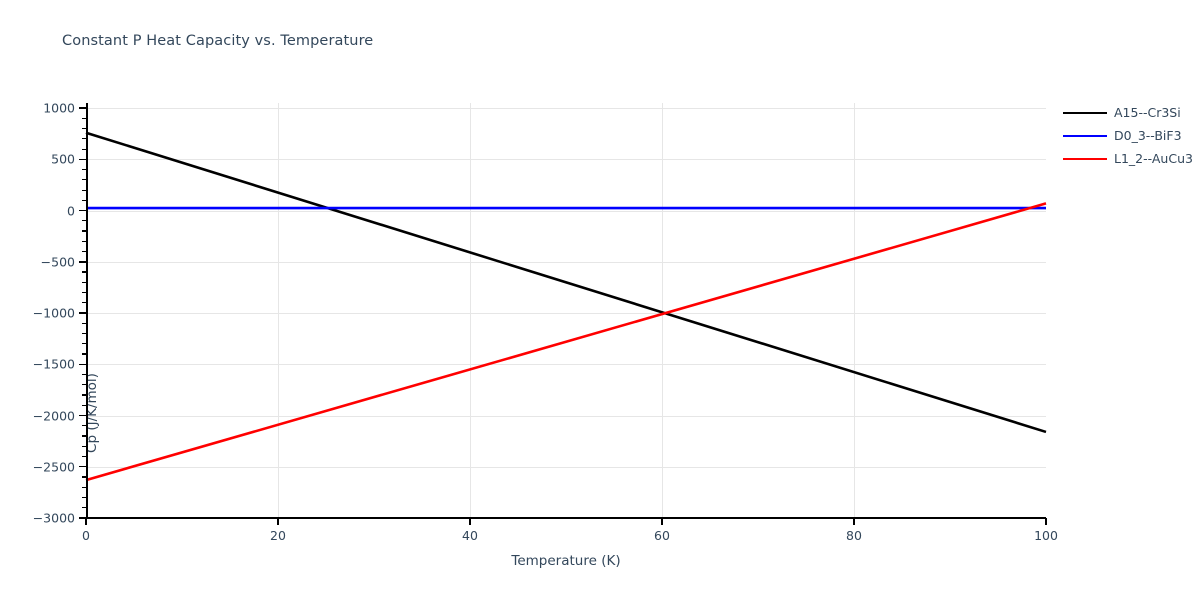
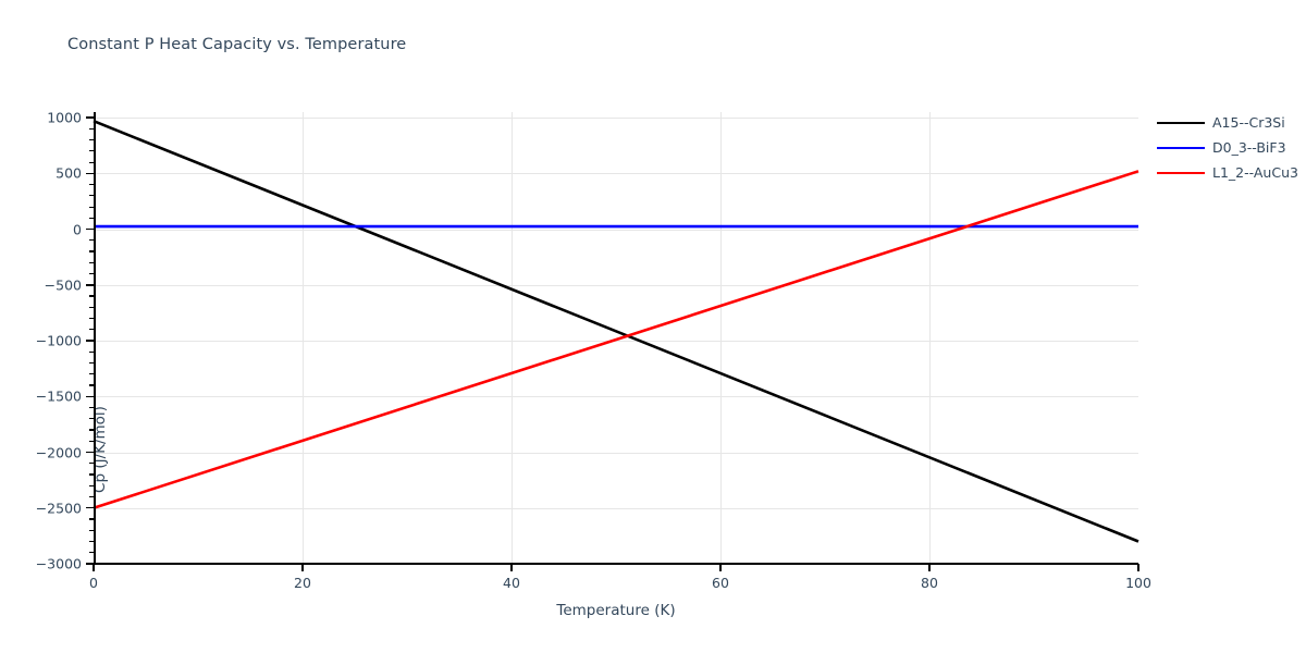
A15--Cr3Si/0: 760 -> 970
L1_2--AuCu3/0: -2630 -> -2500
A15--Cr3Si/100: -2160 -> -2800
L1_2--AuCu3/100: 70 -> 520
